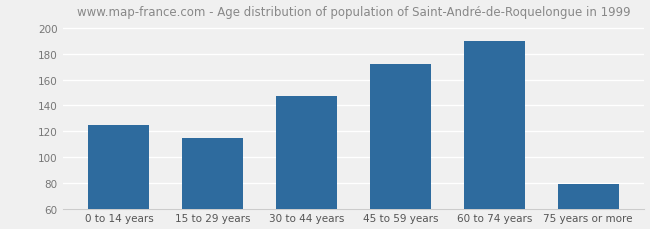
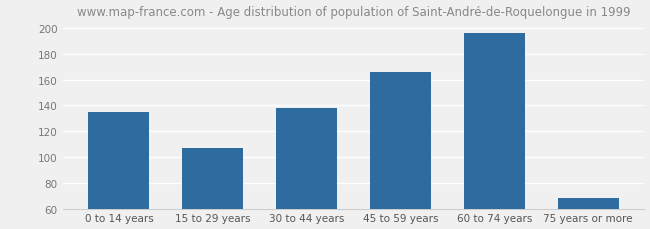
0 to 14 years: 125 -> 135
15 to 29 years: 115 -> 107
30 to 44 years: 147 -> 138
45 to 59 years: 172 -> 166
60 to 74 years: 190 -> 196
75 years or more: 79 -> 68
